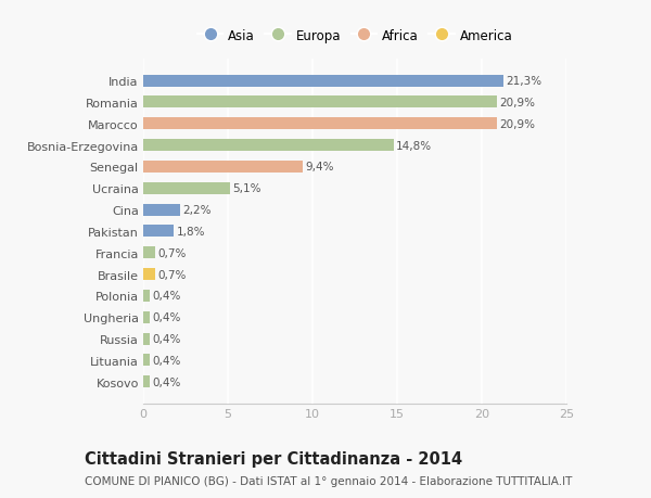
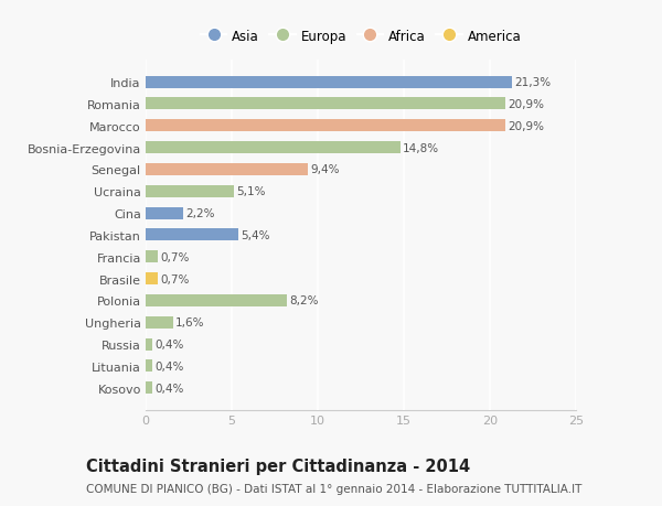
Pakistan: 1,8% -> 5,4%
Polonia: 0,4% -> 8,2%
Ungheria: 0,4% -> 1,6%
